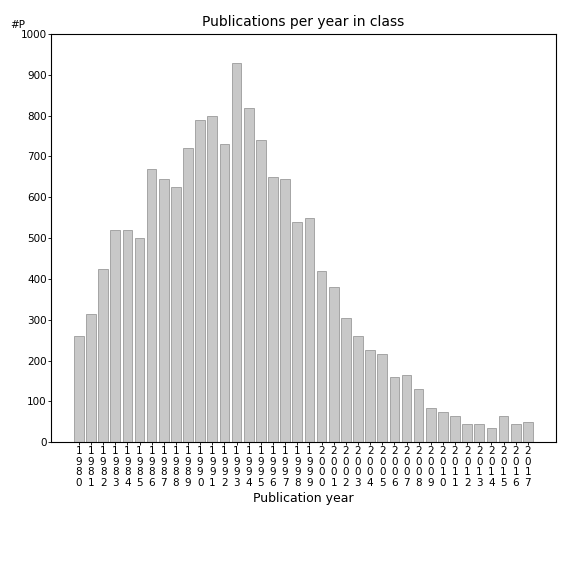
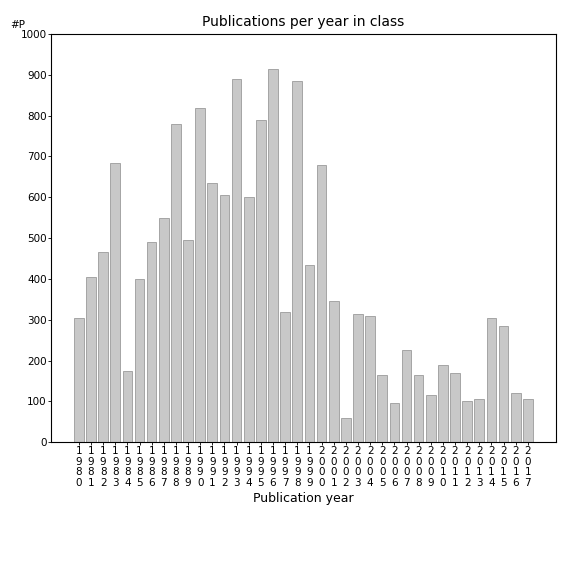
1 9 8 0: 260 -> 305
1 9 8 1: 315 -> 405
1 9 8 2: 425 -> 465
1 9 8 3: 520 -> 685
1 9 8 4: 520 -> 175
1 9 8 5: 500 -> 400
1 9 8 6: 670 -> 490
1 9 8 7: 645 -> 550
1 9 8 8: 625 -> 780
1 9 8 9: 720 -> 495
1 9 9 0: 790 -> 820
1 9 9 1: 800 -> 635
1 9 9 2: 730 -> 605
1 9 9 3: 930 -> 890
1 9 9 4: 820 -> 600
1 9 9 5: 740 -> 790
1 9 9 6: 650 -> 915
1 9 9 7: 645 -> 320
1 9 9 8: 540 -> 885
1 9 9 9: 550 -> 435
2 0 0 0: 420 -> 680
2 0 0 1: 380 -> 345
2 0 0 2: 305 -> 60
2 0 0 3: 260 -> 315
2 0 0 4: 225 -> 310
2 0 0 5: 215 -> 165
2 0 0 6: 160 -> 95
2 0 0 7: 165 -> 225
2 0 0 8: 130 -> 165
2 0 0 9: 85 -> 115
2 0 1 0: 75 -> 190
2 0 1 1: 65 -> 170
2 0 1 2: 45 -> 100
2 0 1 3: 45 -> 105
2 0 1 4: 35 -> 305
2 0 1 5: 65 -> 285
2 0 1 6: 45 -> 120
2 0 1 7: 50 -> 105
